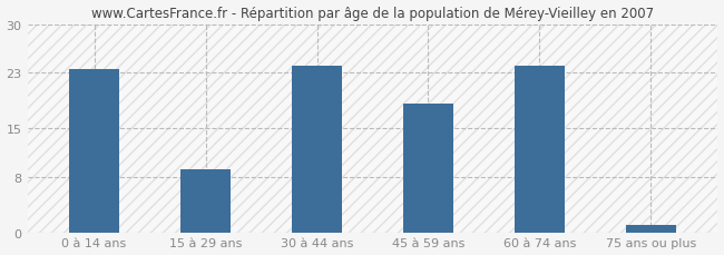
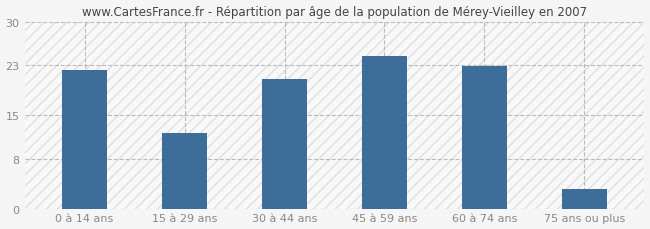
0 à 14 ans: 23.5 -> 22.2
15 à 29 ans: 9.0 -> 12.2
30 à 44 ans: 24.0 -> 20.8
45 à 59 ans: 18.5 -> 24.4
60 à 74 ans: 24.0 -> 22.8
75 ans ou plus: 1.0 -> 3.2
